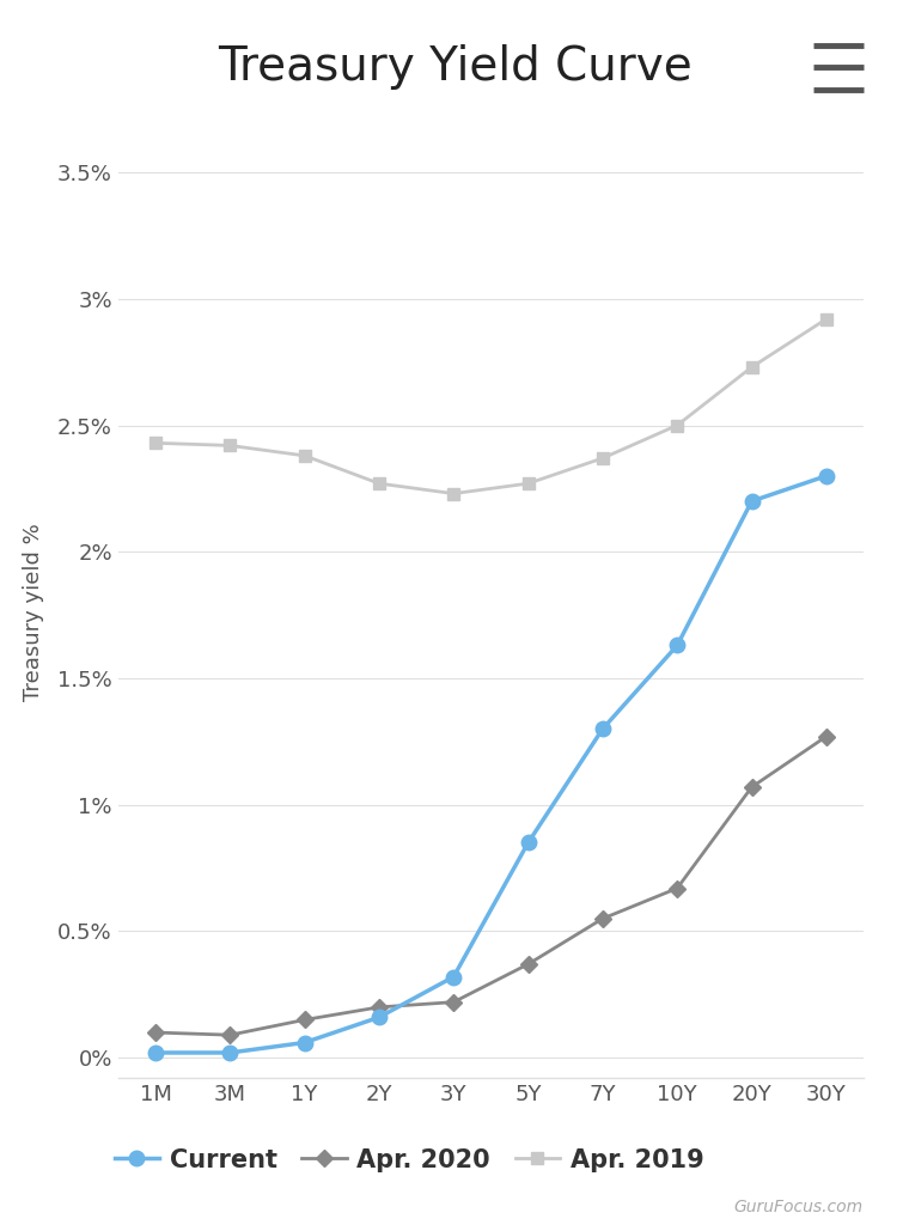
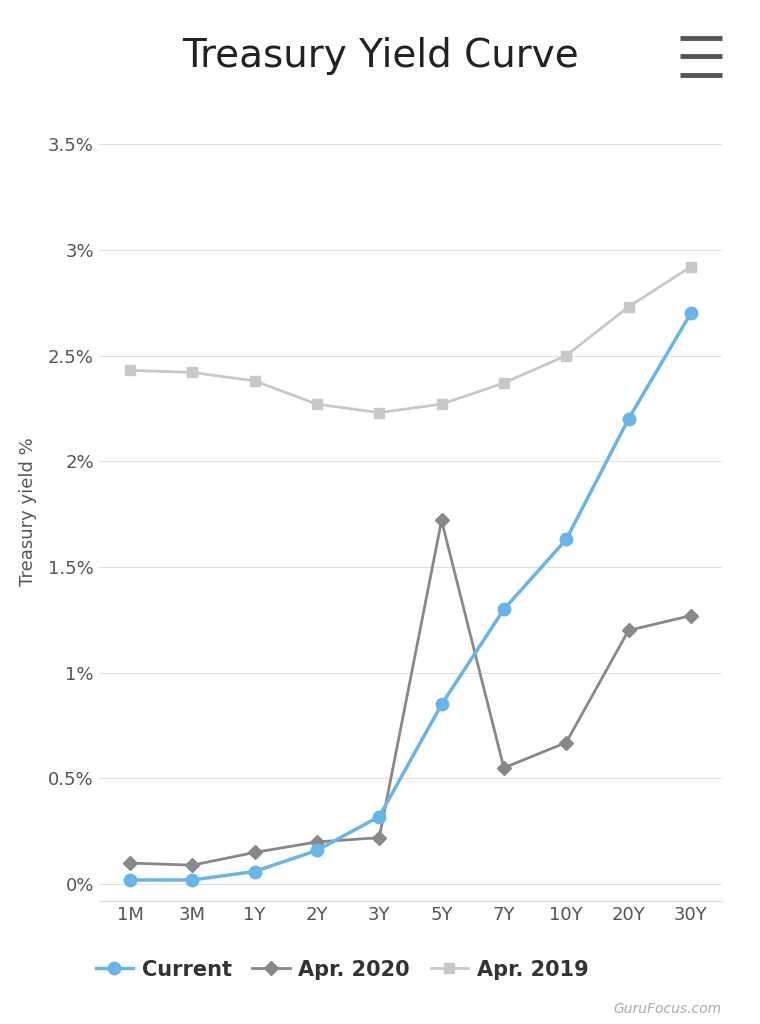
Apr. 2020/5Y: 0.37% -> 1.72%
Apr. 2020/20Y: 1.07% -> 1.20%
Current/30Y: 2.30% -> 2.70%
